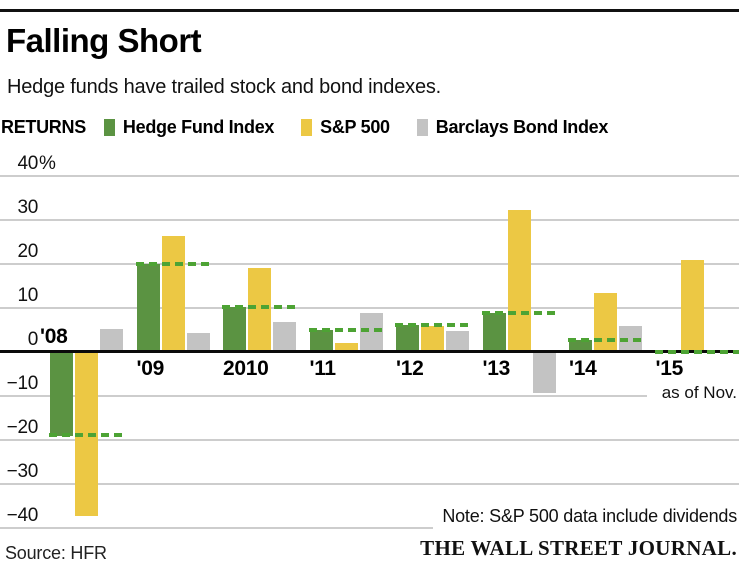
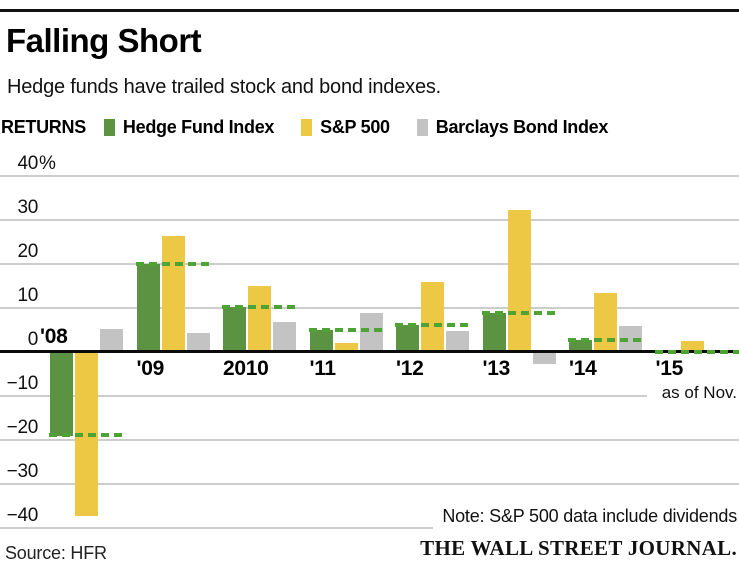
S&P 500/2010: 19 -> 15
S&P 500/'12: 6 -> 16
Barclays Bond Index/'13: -9 -> -3
S&P 500/'15: 21 -> 3
